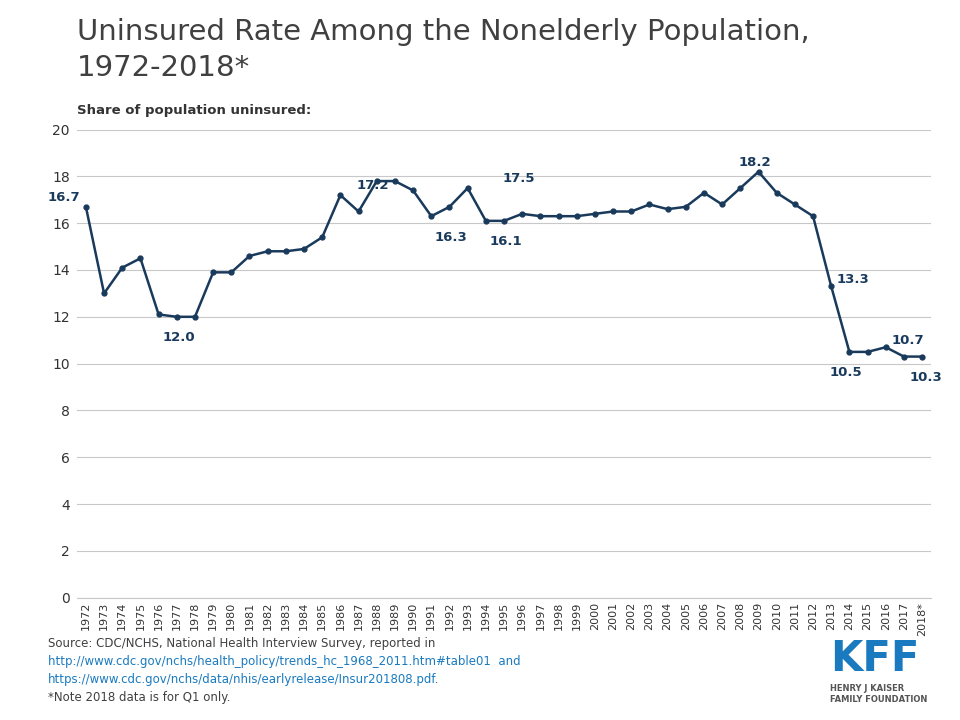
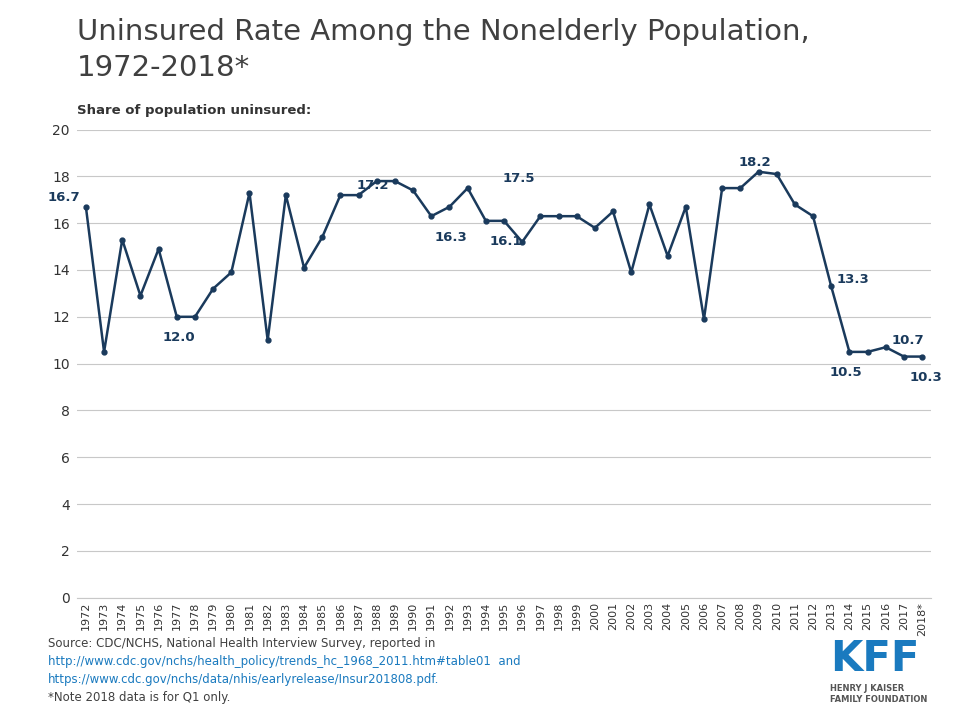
1973: 13.0 -> 10.5
1974: 14.1 -> 15.3
1975: 14.5 -> 12.9
1976: 12.1 -> 14.9
1979: 13.9 -> 13.2
1981: 14.6 -> 17.3
1982: 14.8 -> 11.0
1983: 14.8 -> 17.2
1984: 14.9 -> 14.1
1987: 16.5 -> 17.2
1996: 16.4 -> 15.2
2000: 16.4 -> 15.8
2002: 16.5 -> 13.9
2004: 16.6 -> 14.6
2006: 17.3 -> 11.9
2007: 16.8 -> 17.5
2010: 17.3 -> 18.1
